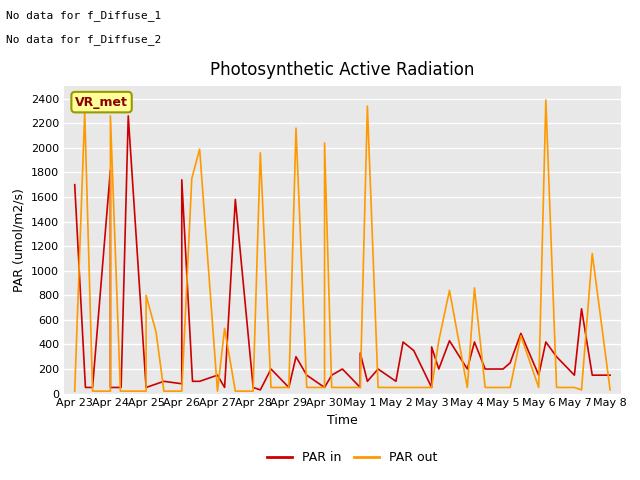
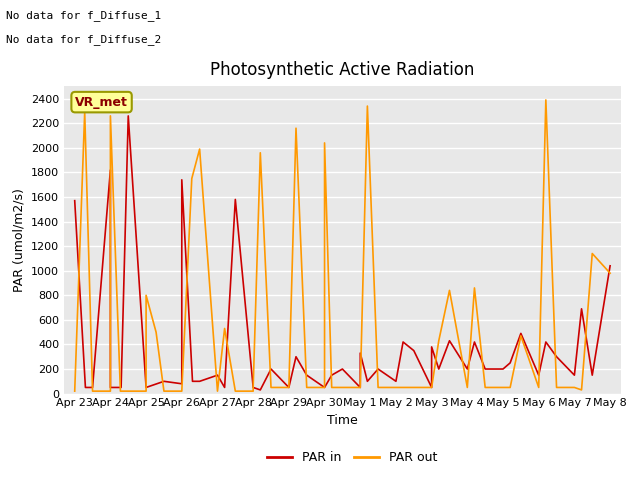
PAR in/Apr 23: 1700 -> 1570
PAR in/May 8: 150 -> 1040
PAR out/May 8: 30 -> 980
